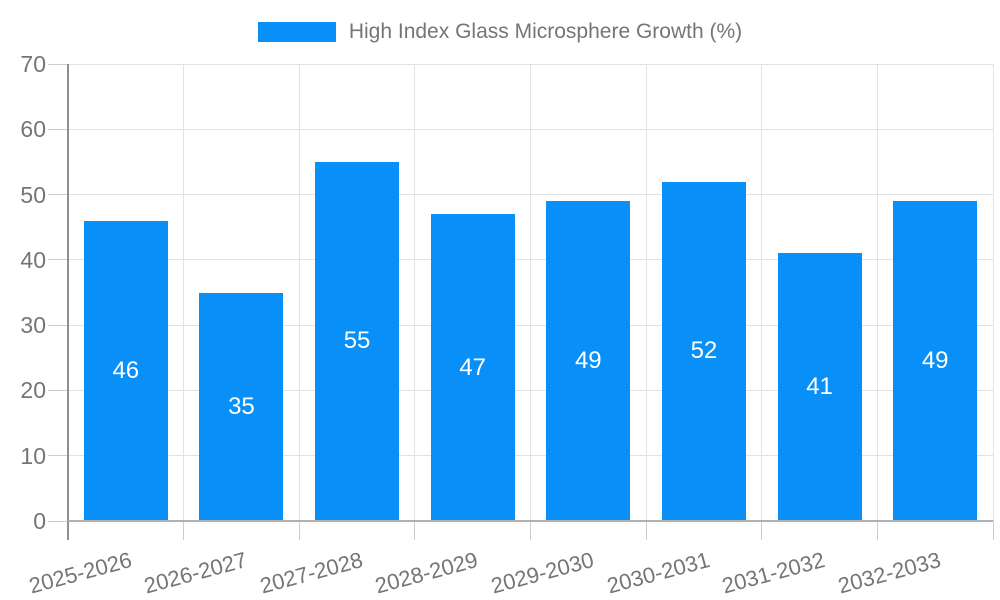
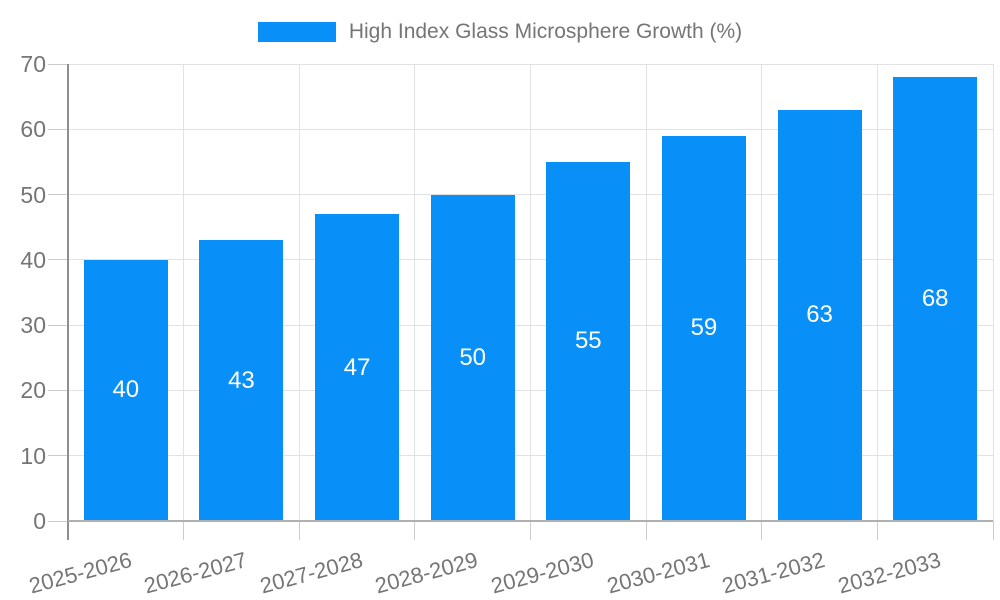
2025-2026: 46 -> 40
2026-2027: 35 -> 43
2027-2028: 55 -> 47
2028-2029: 47 -> 50
2029-2030: 49 -> 55
2030-2031: 52 -> 59
2031-2032: 41 -> 63
2032-2033: 49 -> 68
